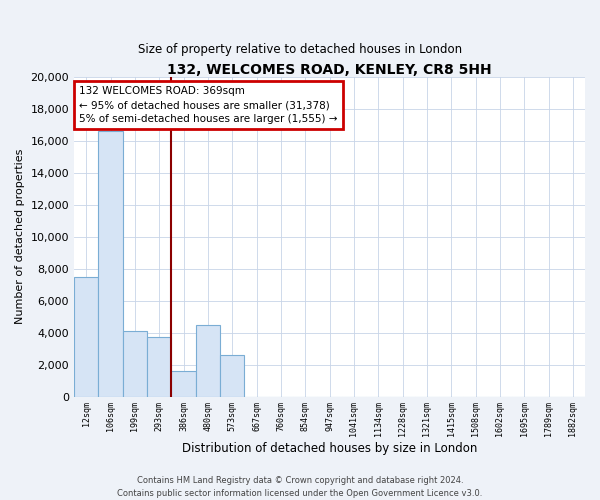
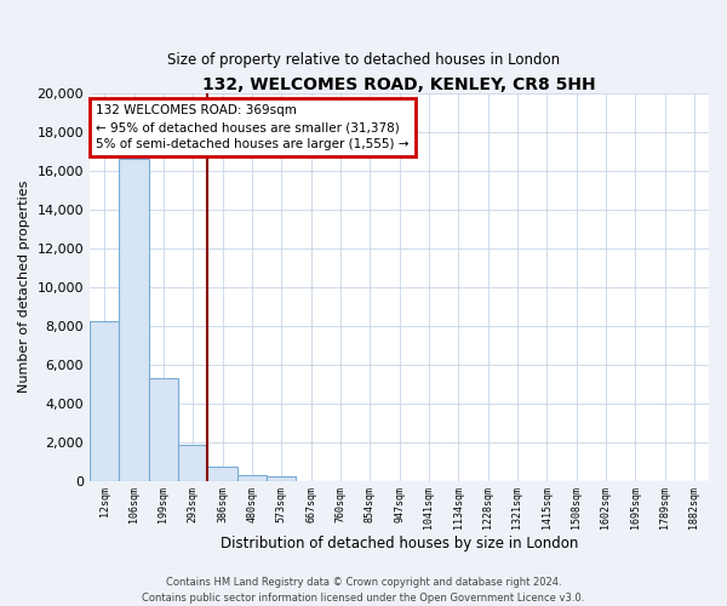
12sqm: 7,500 -> 8,200
199sqm: 4,100 -> 5,300
293sqm: 3,700 -> 1,800
386sqm: 1,600 -> 800
480sqm: 4,500 -> 300
573sqm: 2,600 -> 200
